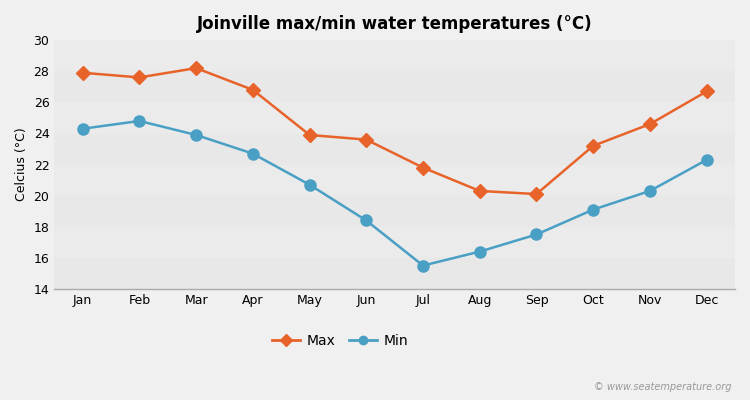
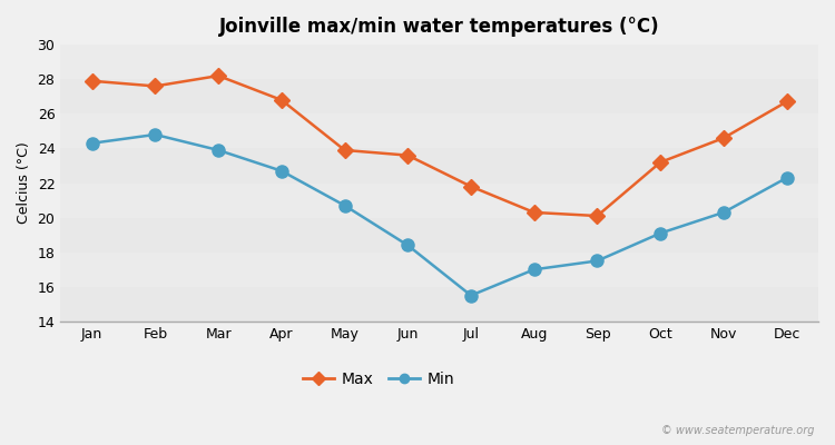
Min/Aug: 16.4 -> 17.0
